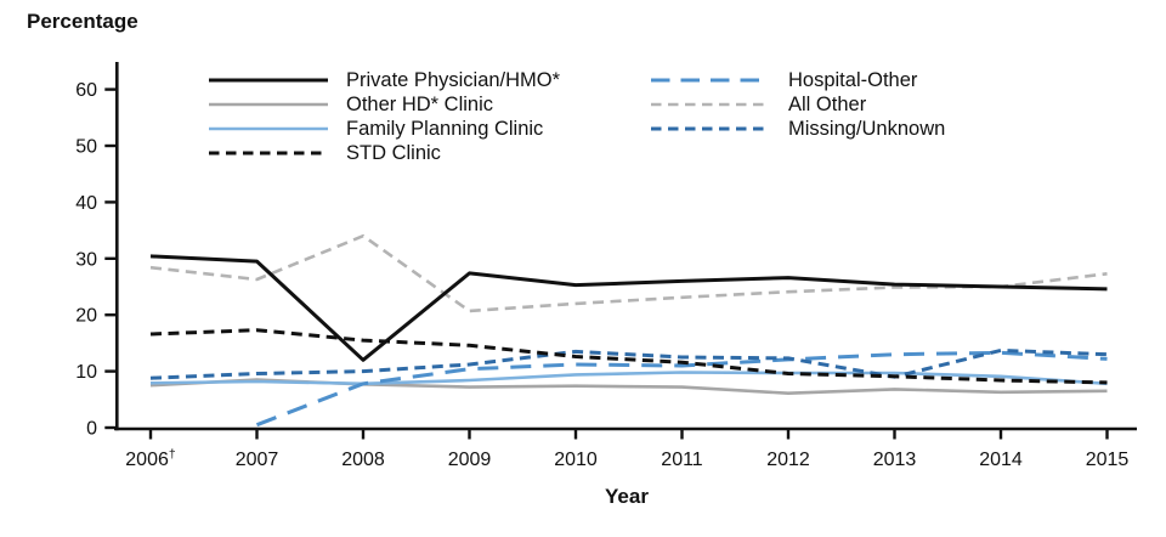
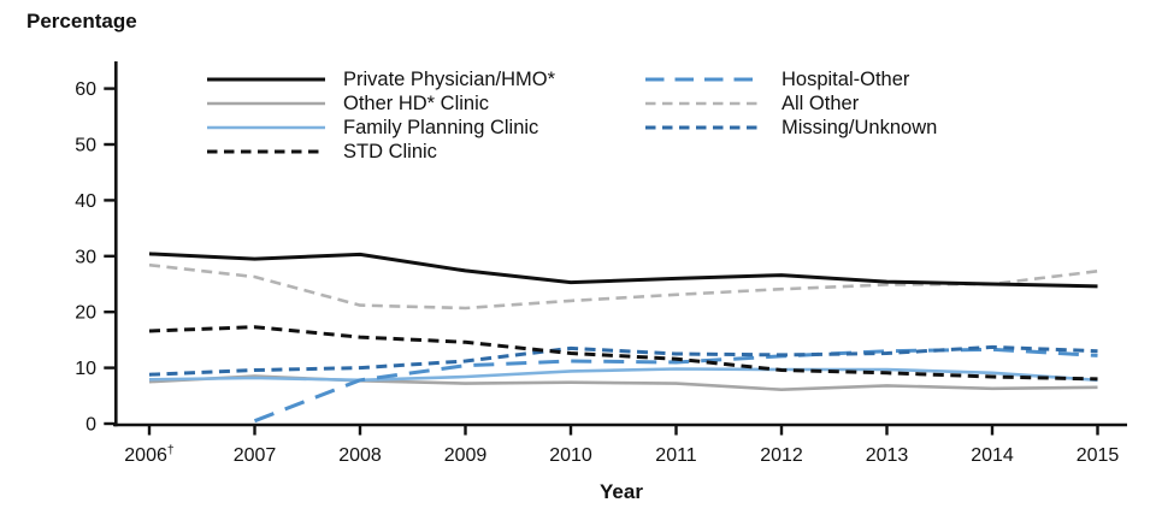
Private Physician/HMO*/2008: 12 -> 30
All Other/2008: 34 -> 21
Missing/Unknown/2013: 9 -> 13
